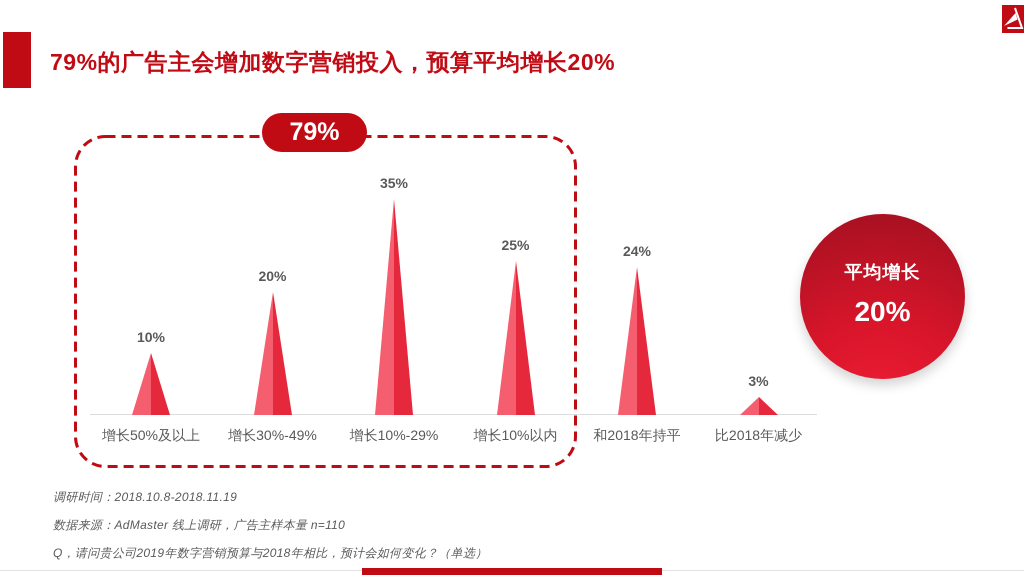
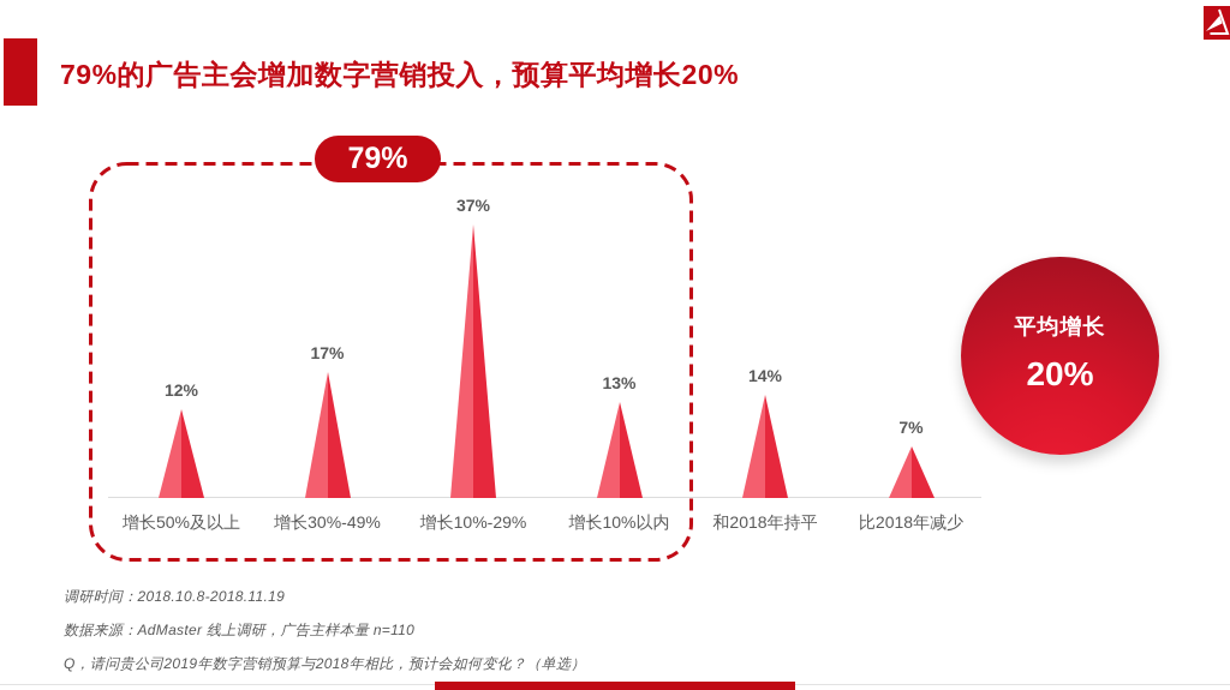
增长50%及以上: 10% -> 12%
增长30%-49%: 20% -> 17%
增长10%-29%: 35% -> 37%
增长10%以内: 25% -> 13%
和2018年持平: 24% -> 14%
比2018年减少: 3% -> 7%
